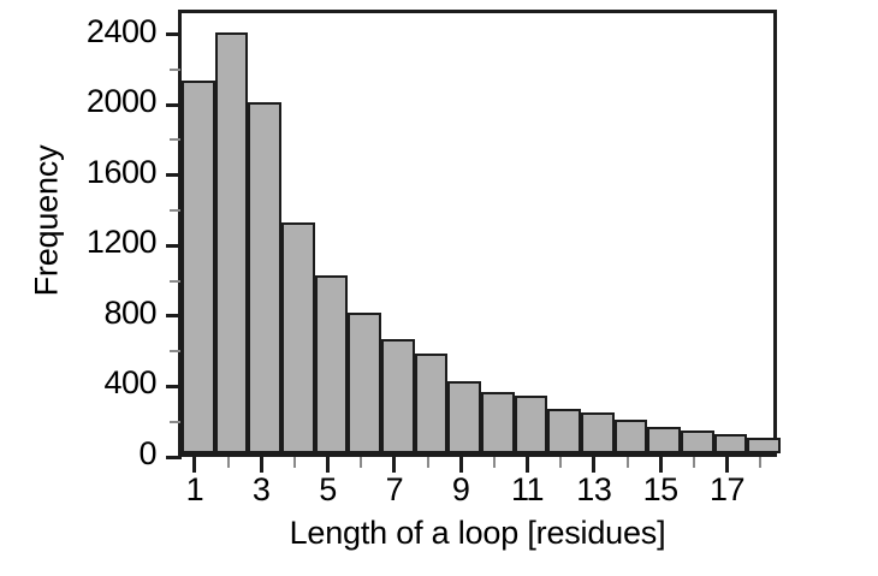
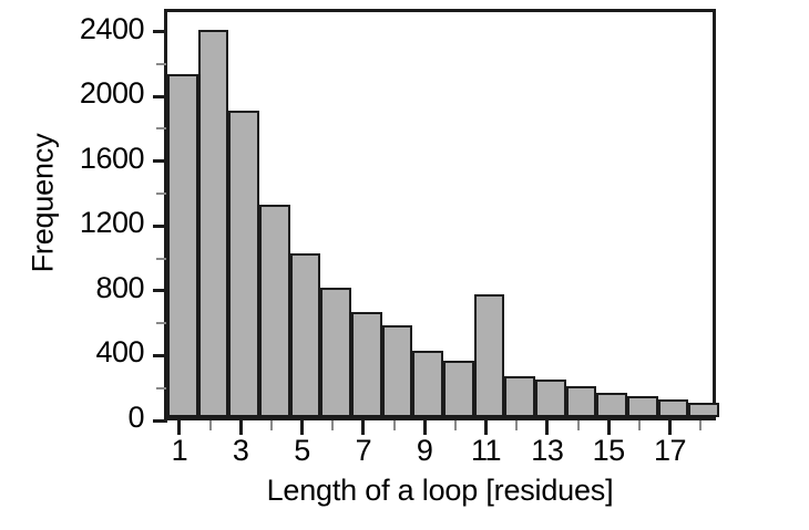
3: 2000 -> 1890
11: 320 -> 760
